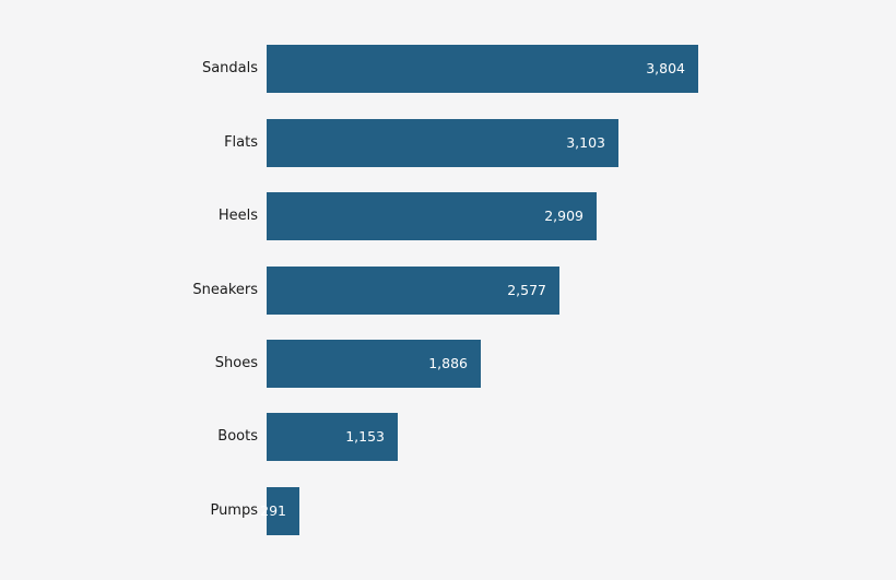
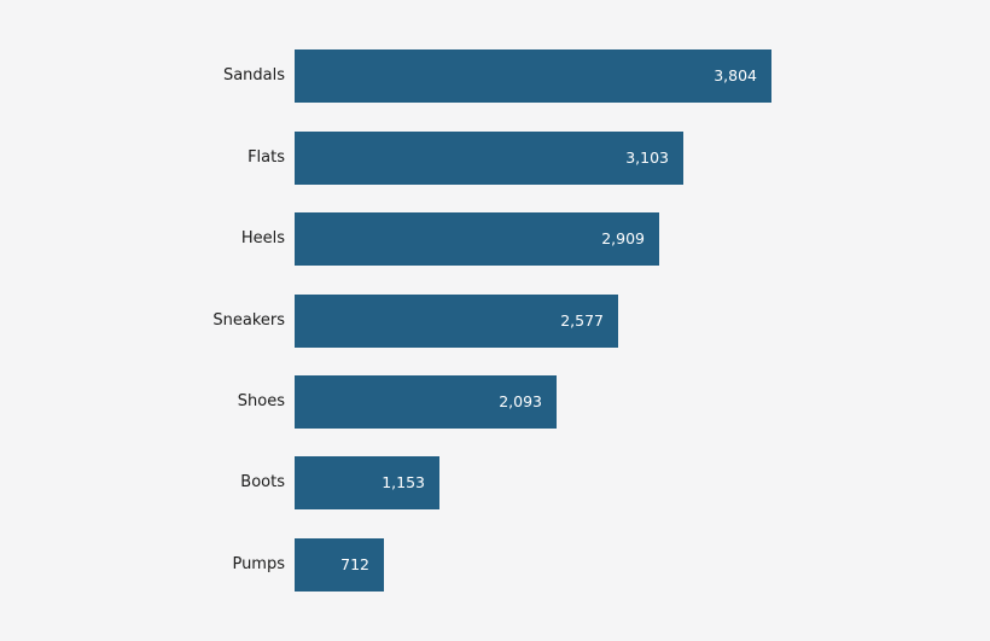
Shoes: 1,886 -> 2,093
Pumps: 291 -> 712
